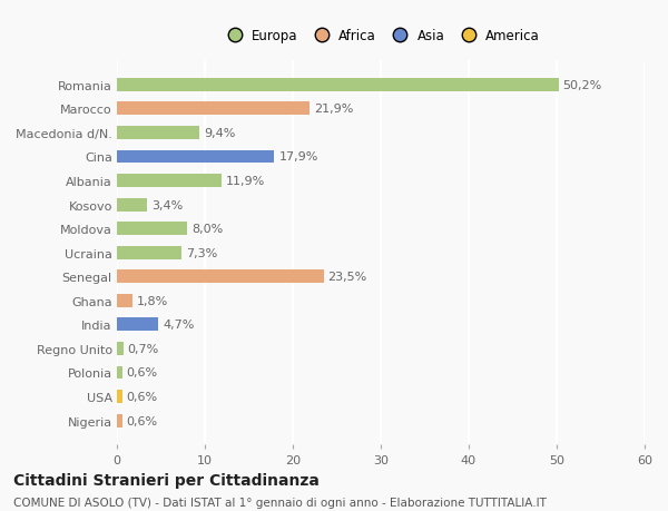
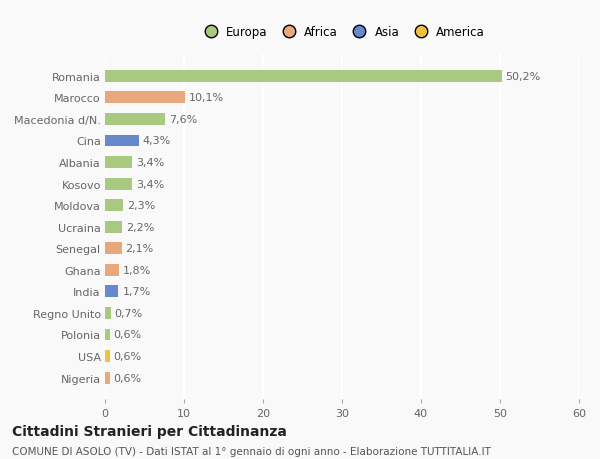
Marocco: 21,9% -> 10,1%
Macedonia d/N.: 9,4% -> 7,6%
Cina: 17,9% -> 4,3%
Albania: 11,9% -> 3,4%
Moldova: 8,0% -> 2,3%
Ucraina: 7,3% -> 2,2%
Senegal: 23,5% -> 2,1%
India: 4,7% -> 1,7%
